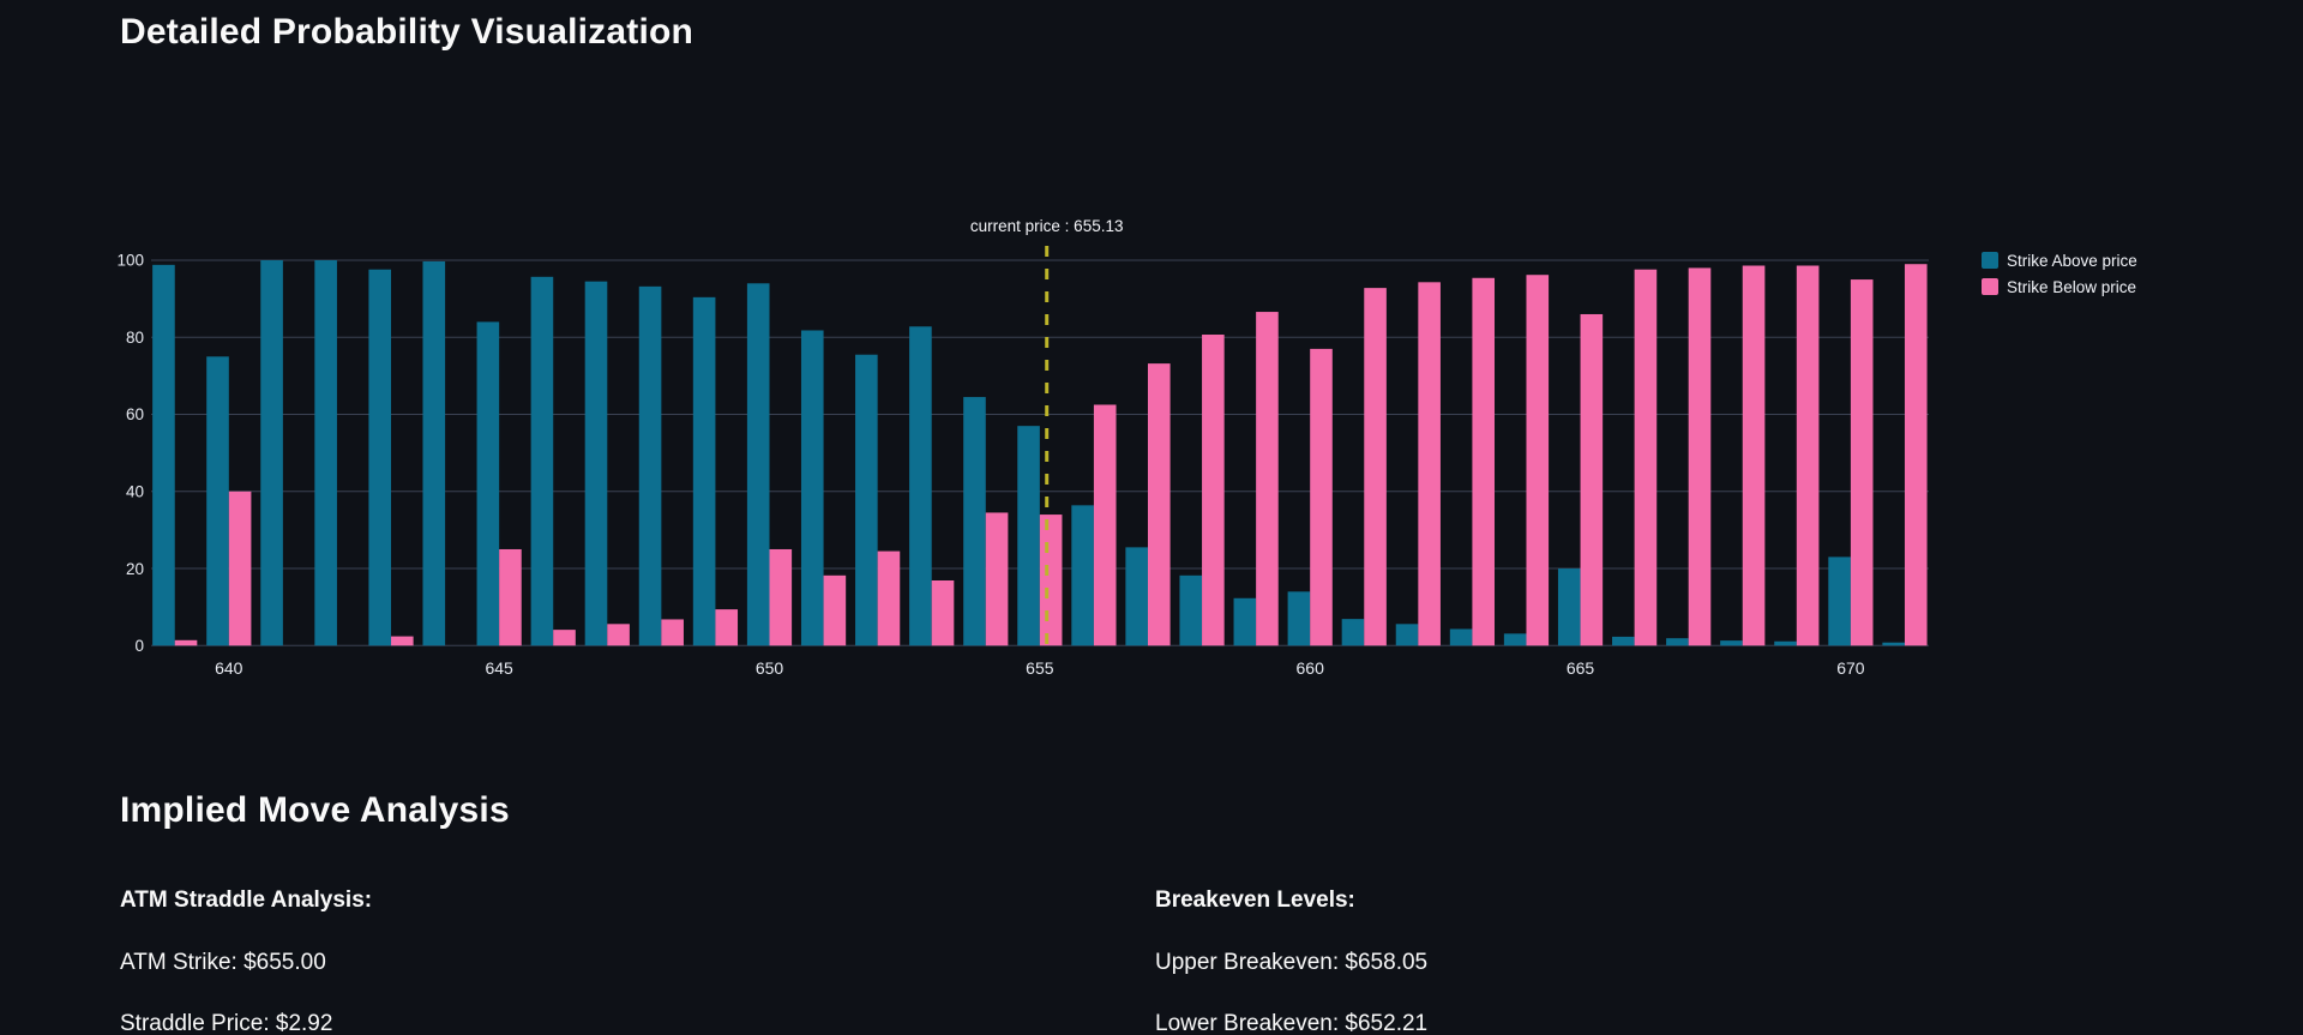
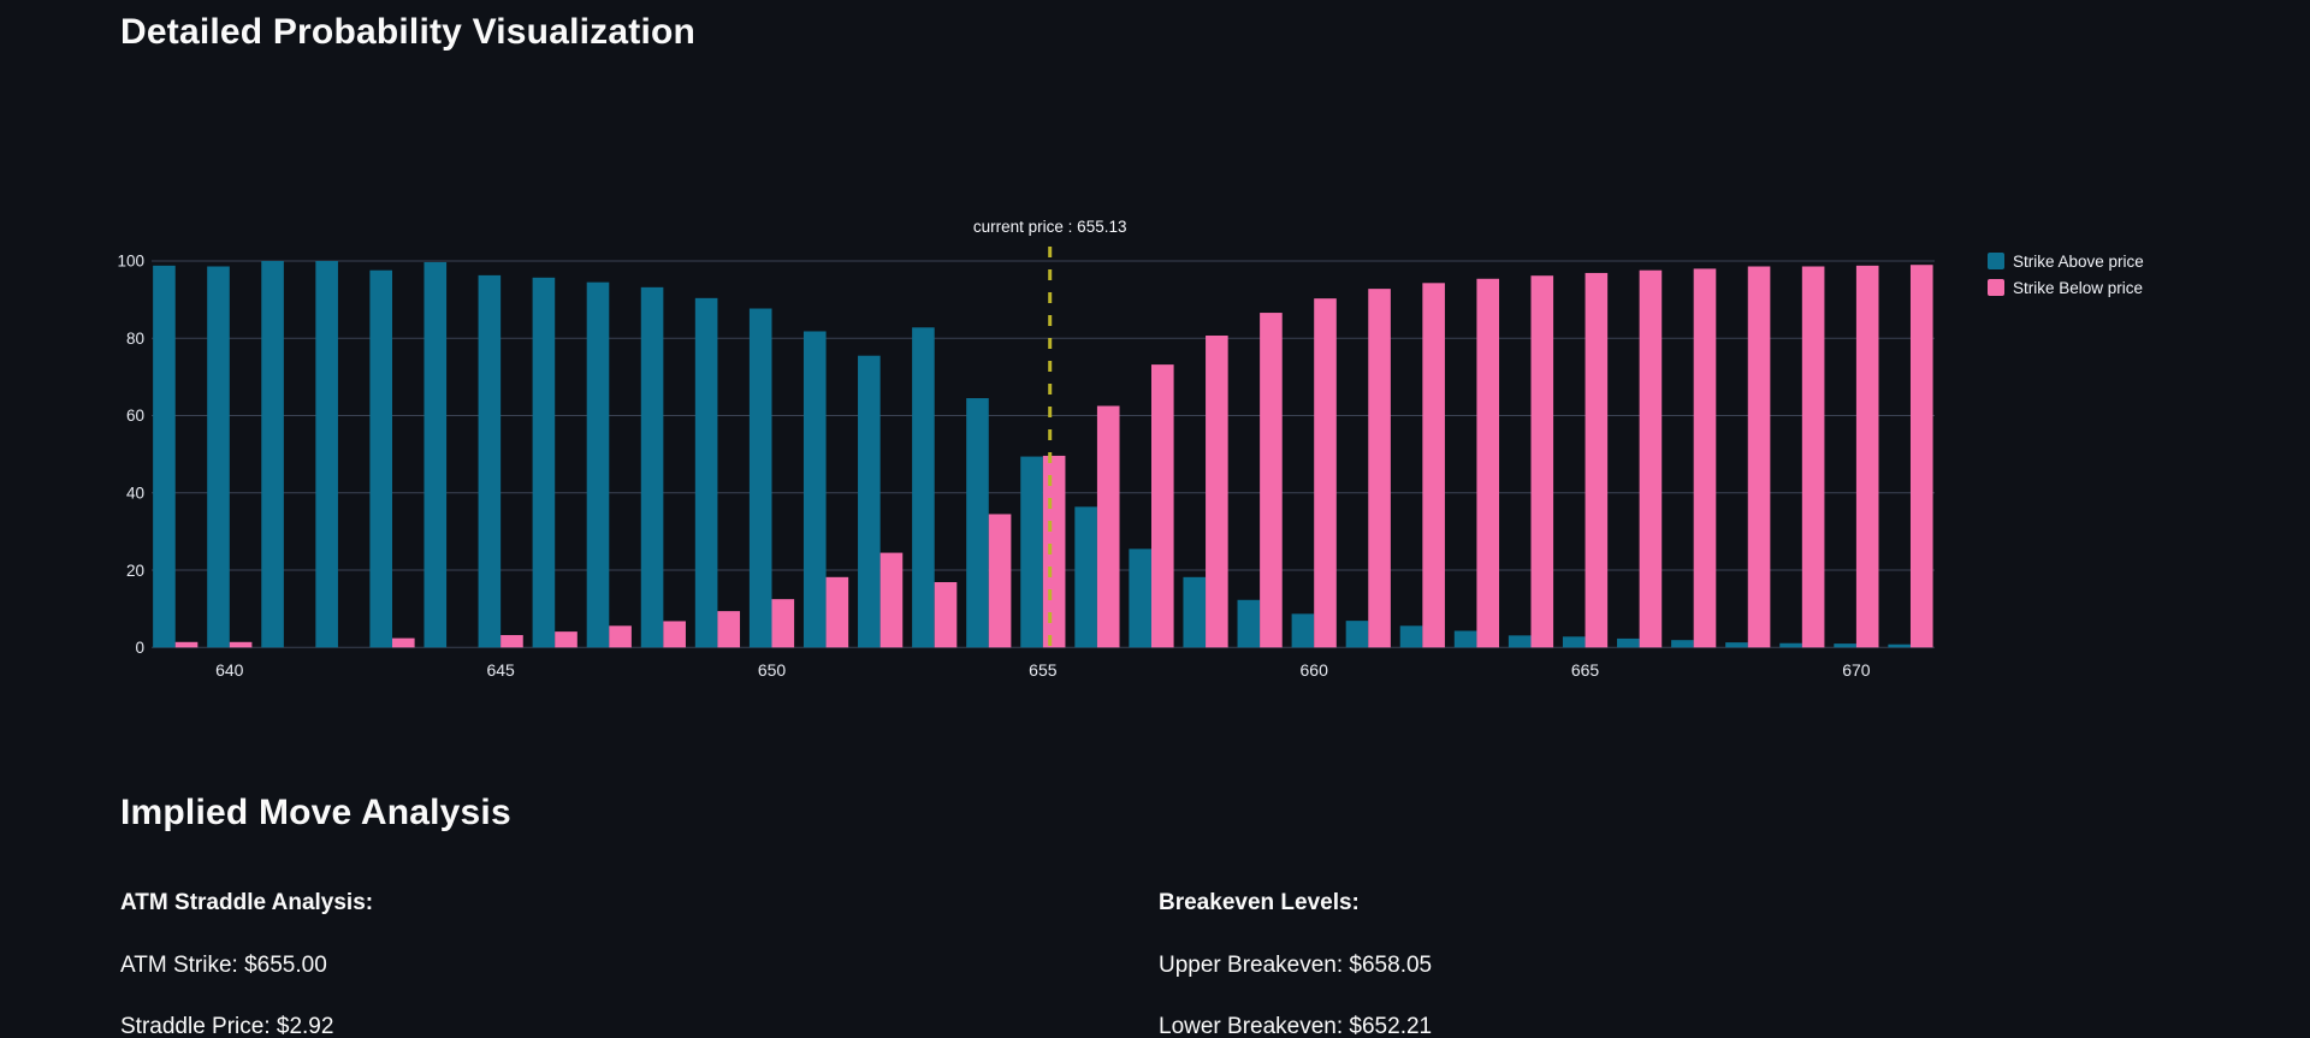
Strike Above price/640: 75 -> 99
Strike Below price/640: 40 -> 1
Strike Above price/645: 84 -> 96
Strike Below price/645: 25 -> 3
Strike Above price/650: 94 -> 88
Strike Below price/650: 25 -> 12
Strike Above price/655: 57 -> 49
Strike Below price/655: 34 -> 50
Strike Above price/660: 14 -> 9
Strike Below price/660: 77 -> 90
Strike Above price/665: 20 -> 3
Strike Below price/665: 86 -> 97
Strike Above price/670: 23 -> 1
Strike Below price/670: 95 -> 99
